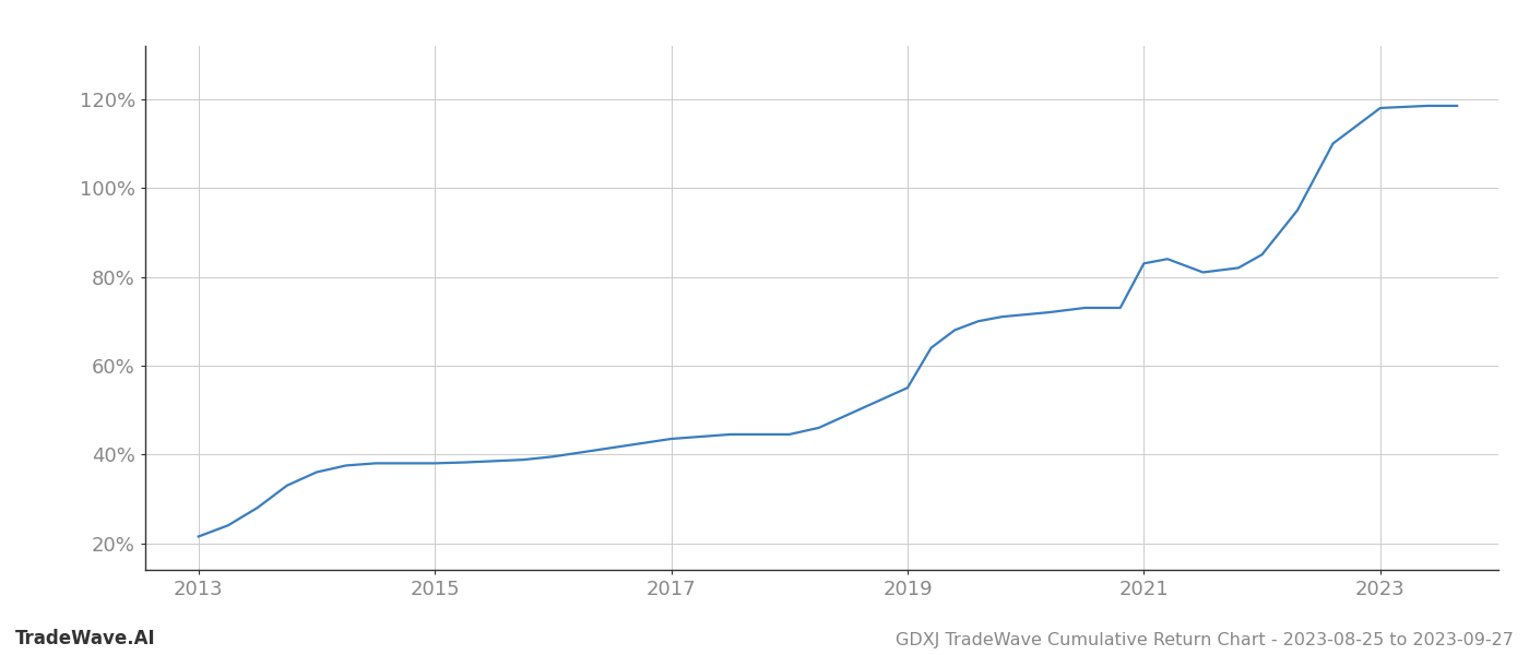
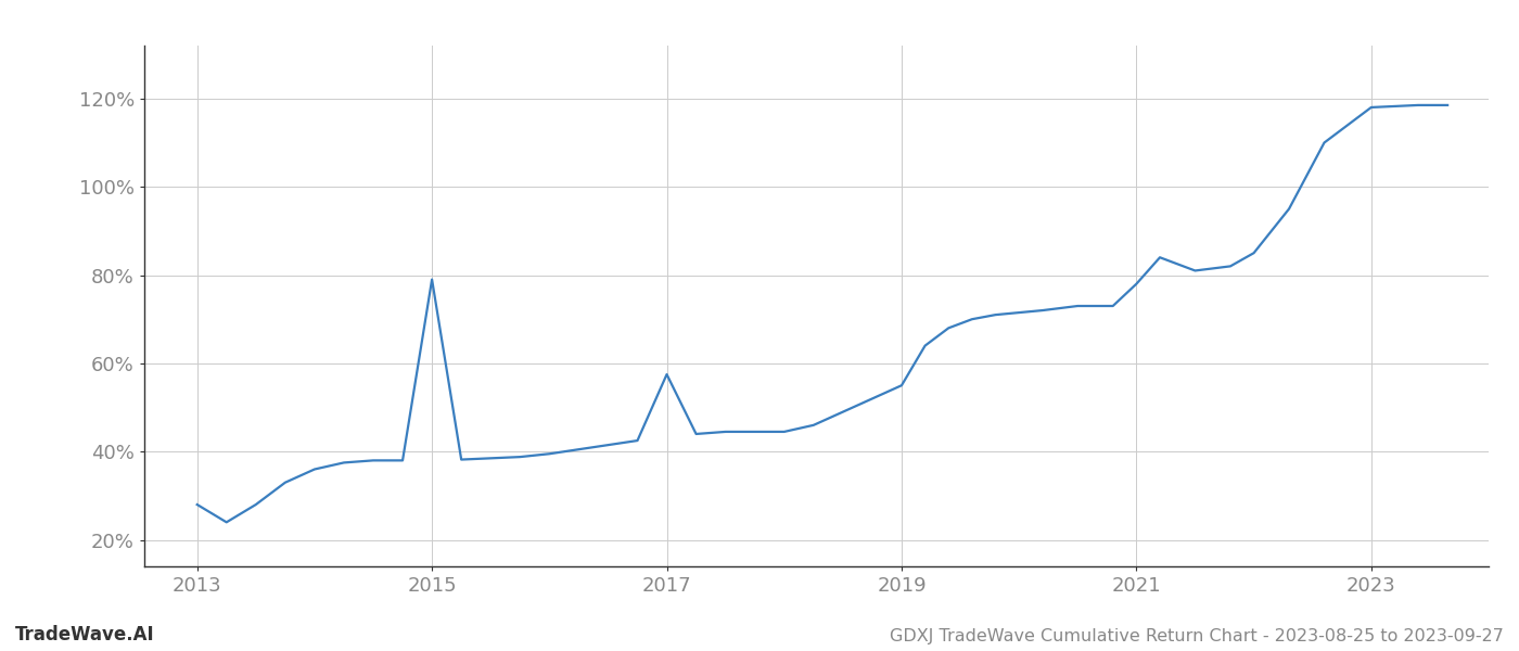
2013: 21.5% -> 28.0%
2015: 38.0% -> 79.0%
2017: 43.5% -> 57.5%
2021: 83.0% -> 78.0%
